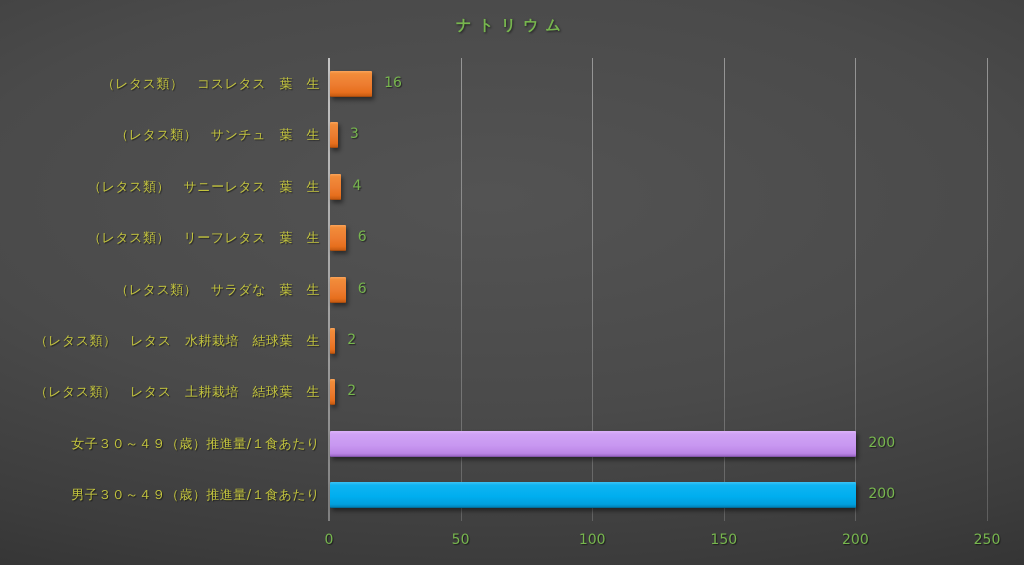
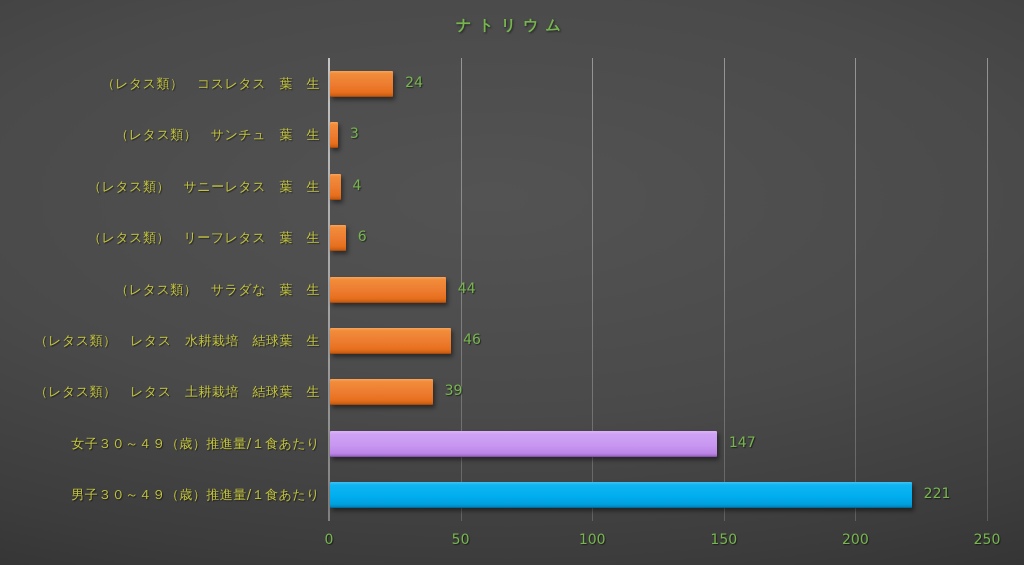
（レタス類） コスレタス 葉 生: 16 -> 24
（レタス類） サラダな 葉 生: 6 -> 44
（レタス類） レタス 水耕栽培 結球葉 生: 2 -> 46
（レタス類） レタス 土耕栽培 結球葉 生: 2 -> 39
女子３０～４９（歳）推進量/１食あたり: 200 -> 147
男子３０～４９（歳）推進量/１食あたり: 200 -> 221
